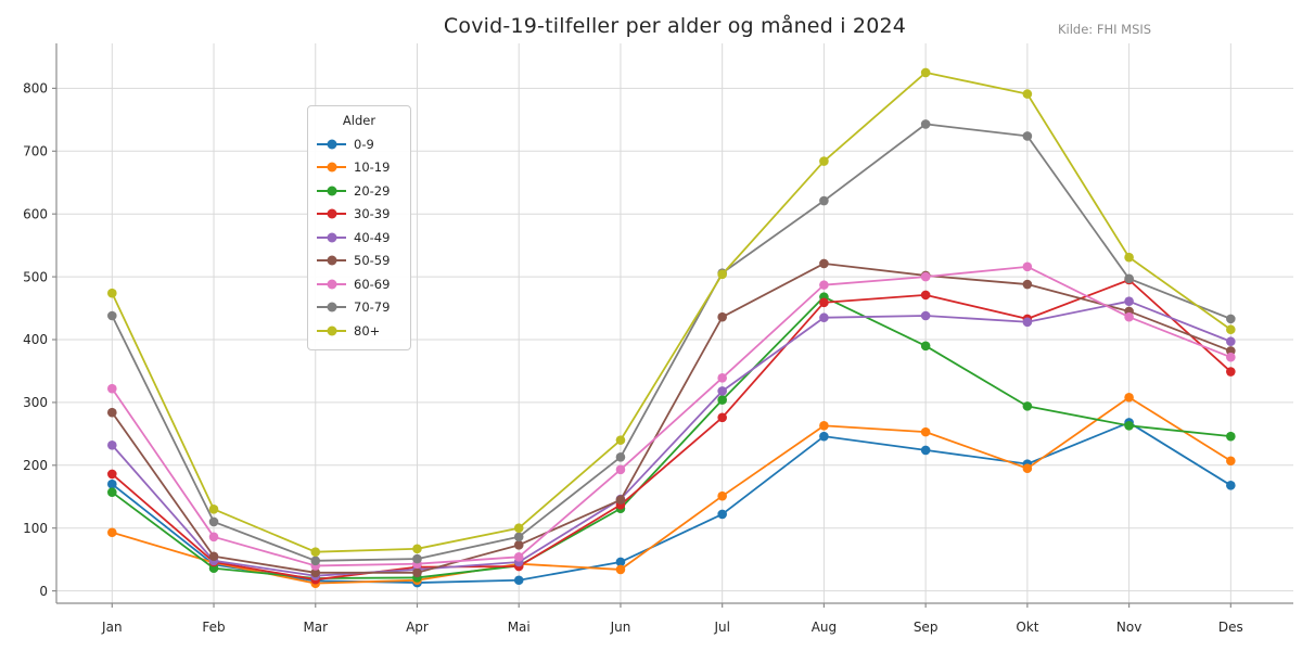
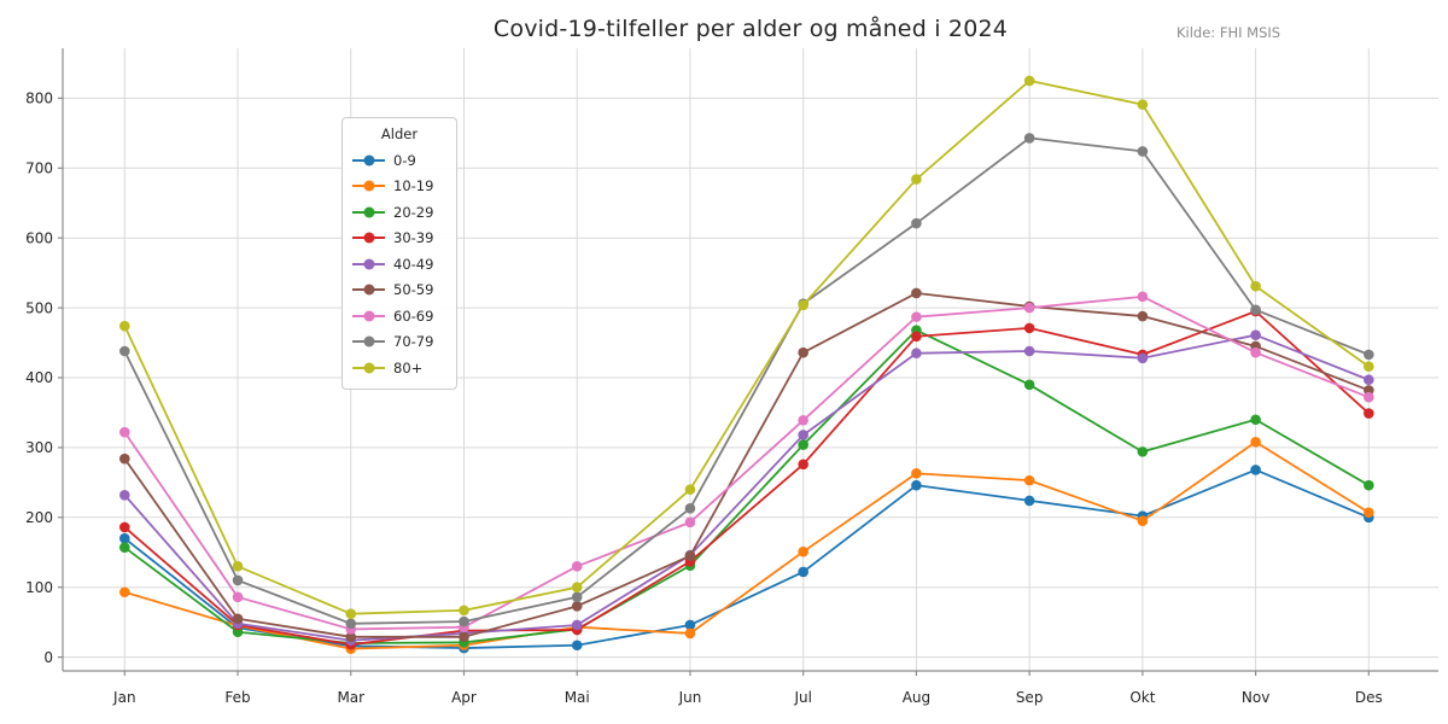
60-69/Mai: 50 -> 130
20-29/Nov: 260 -> 340
0-9/Des: 170 -> 200
